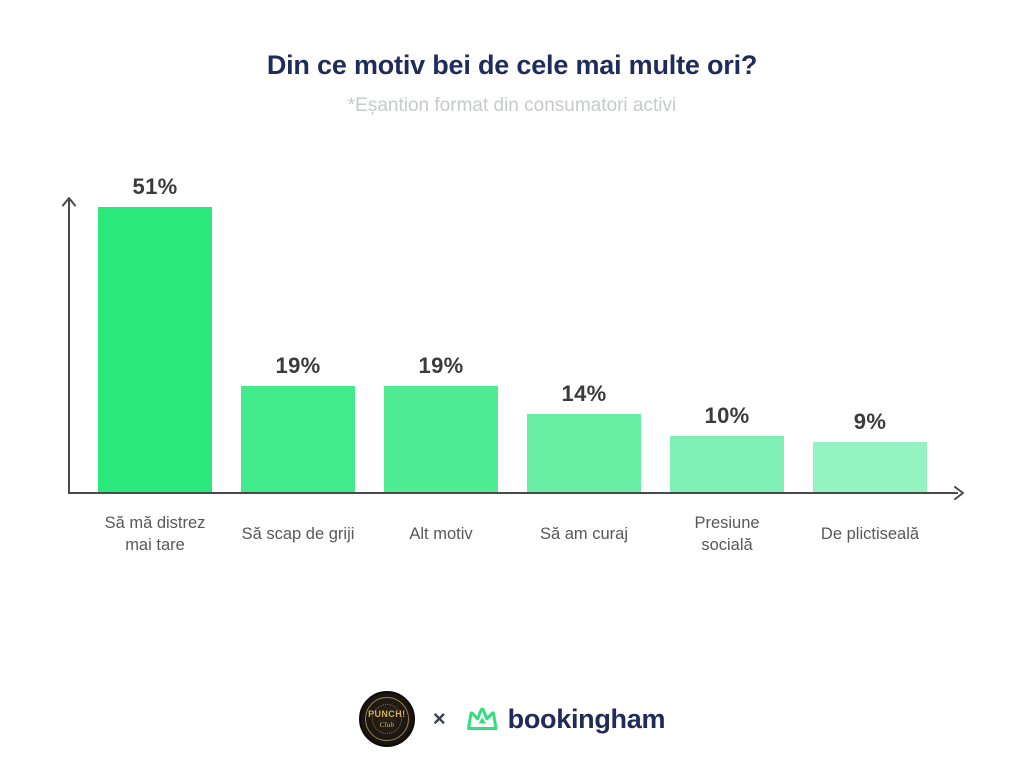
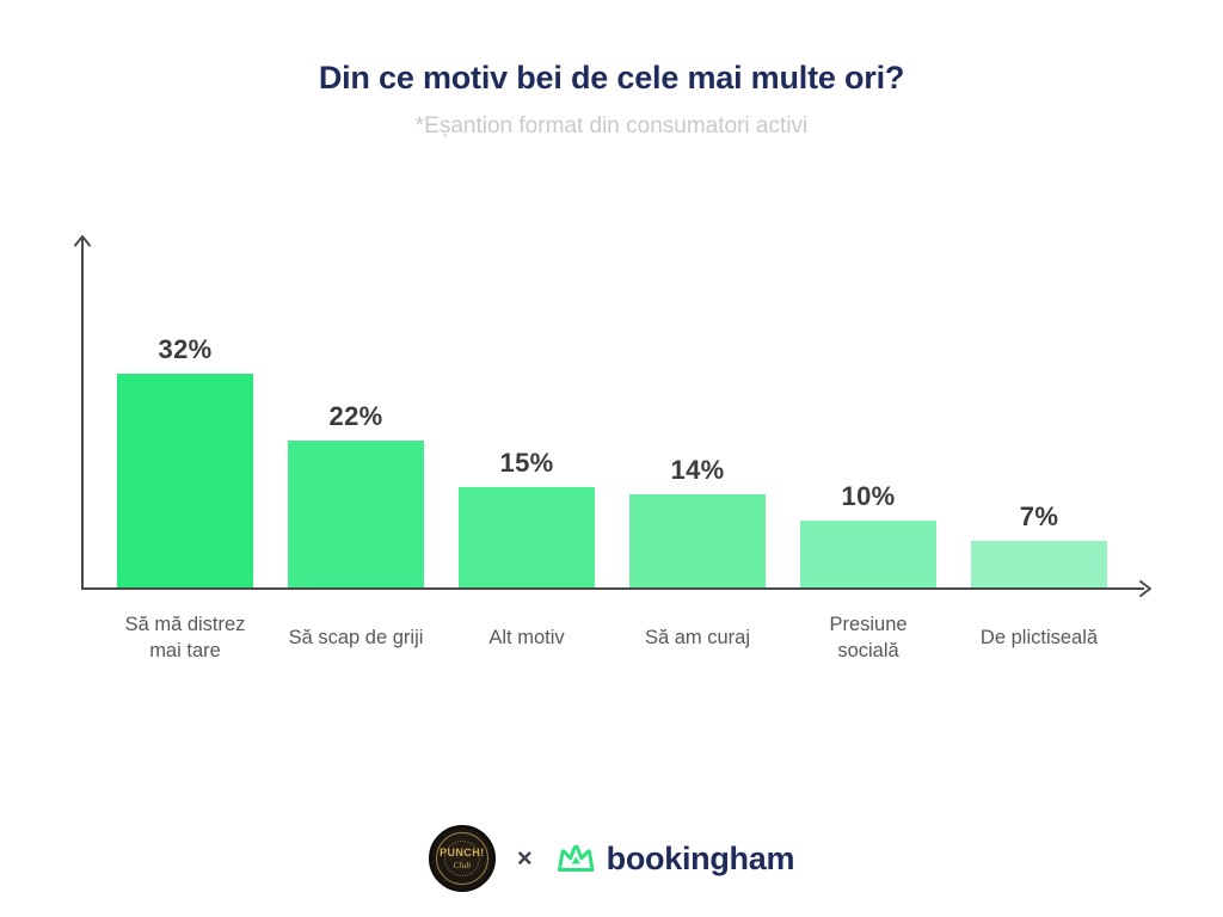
Să mă distrez mai tare: 51% -> 32%
Să scap de griji: 19% -> 22%
Alt motiv: 19% -> 15%
De plictiseală: 9% -> 7%
